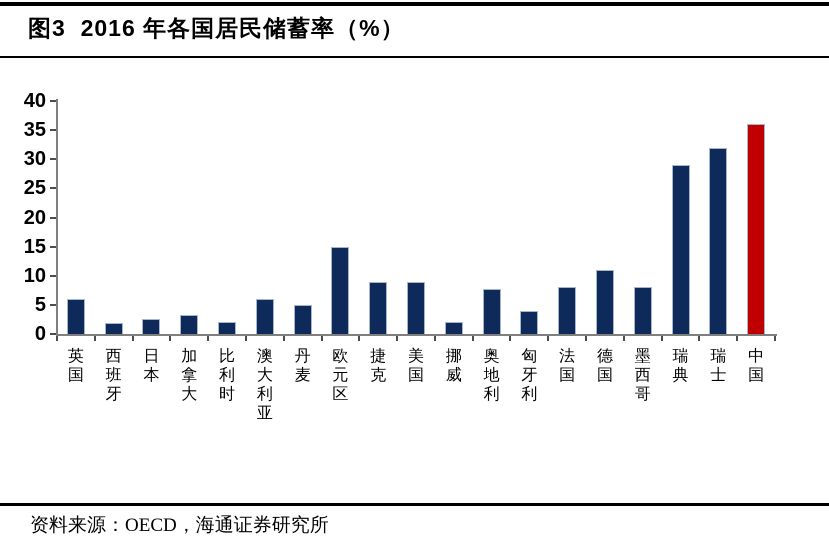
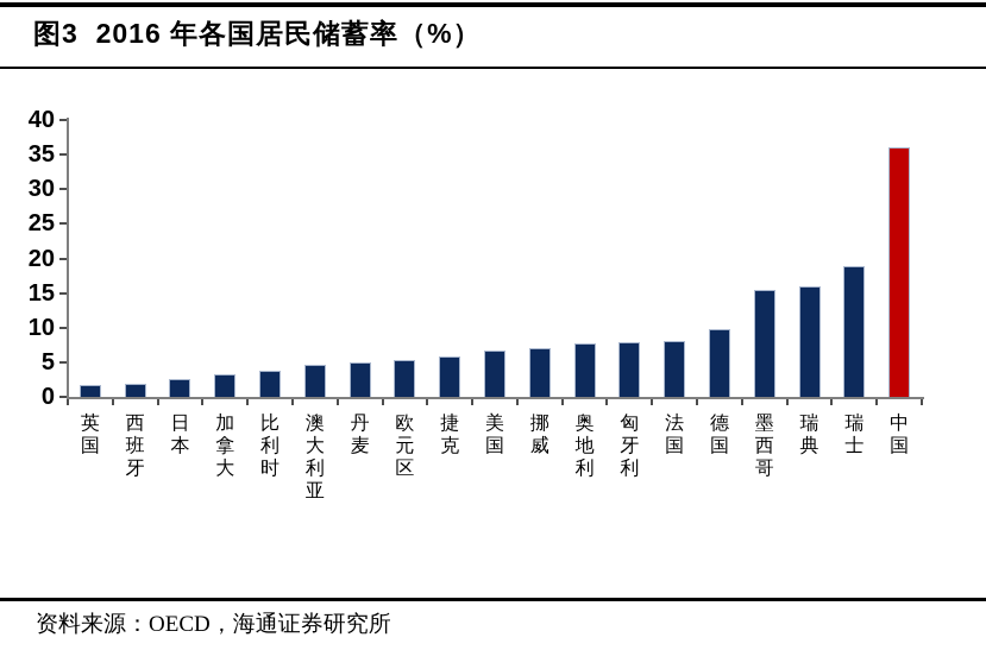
英国: 6 -> 2
比利时: 2 -> 4
澳大利亚: 6 -> 5
欧元区: 15 -> 5
捷克: 9 -> 6
美国: 9 -> 7
挪威: 2 -> 7
匈牙利: 4 -> 8
德国: 11 -> 10
墨西哥: 8 -> 15
瑞典: 29 -> 16
瑞士: 32 -> 19
